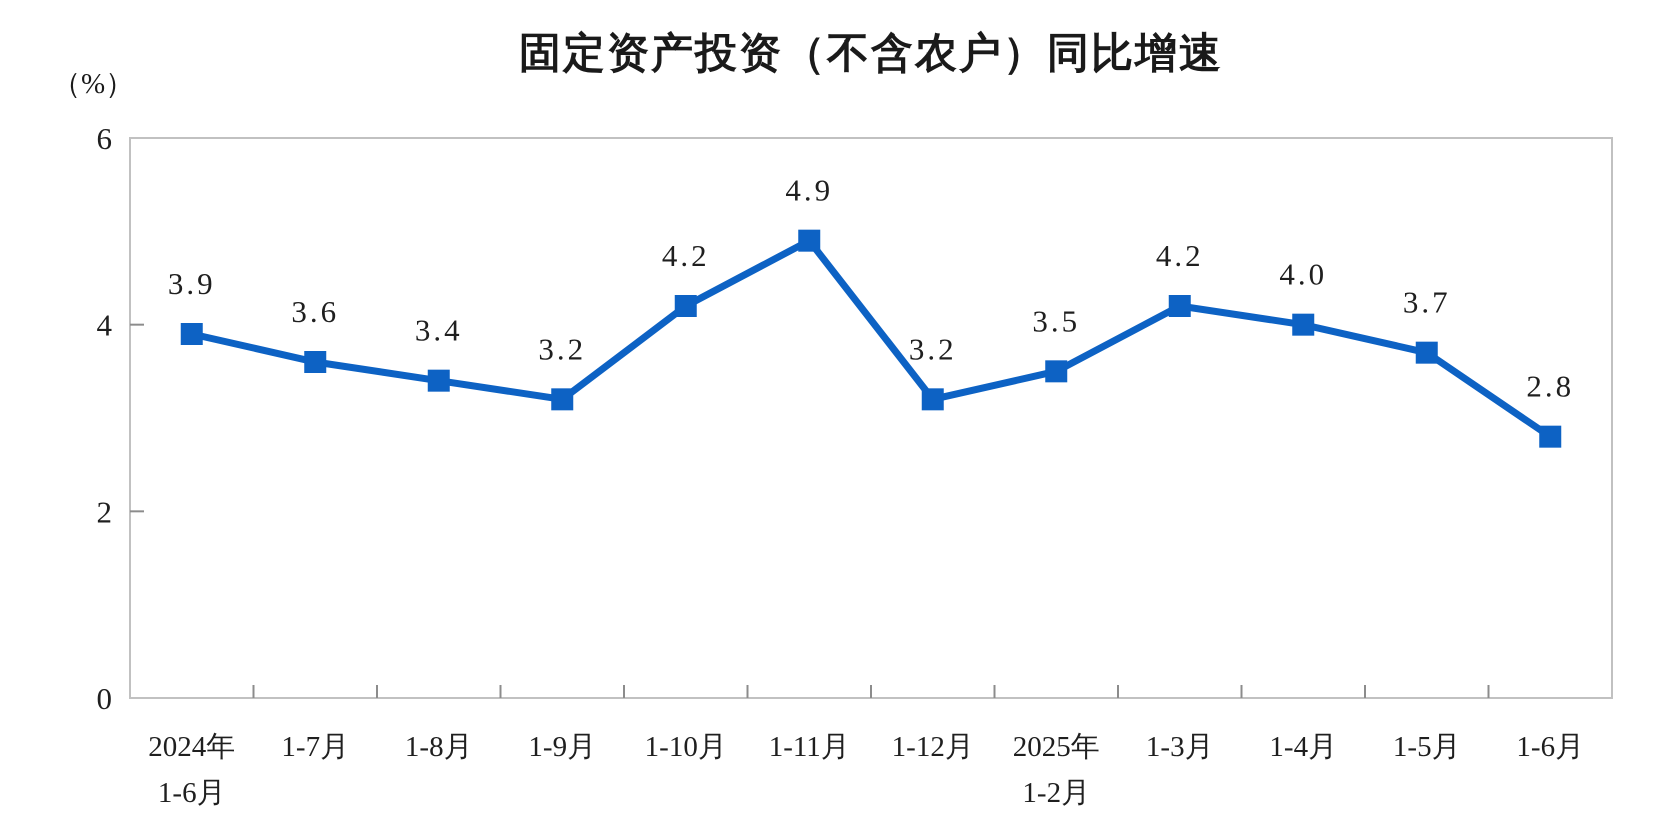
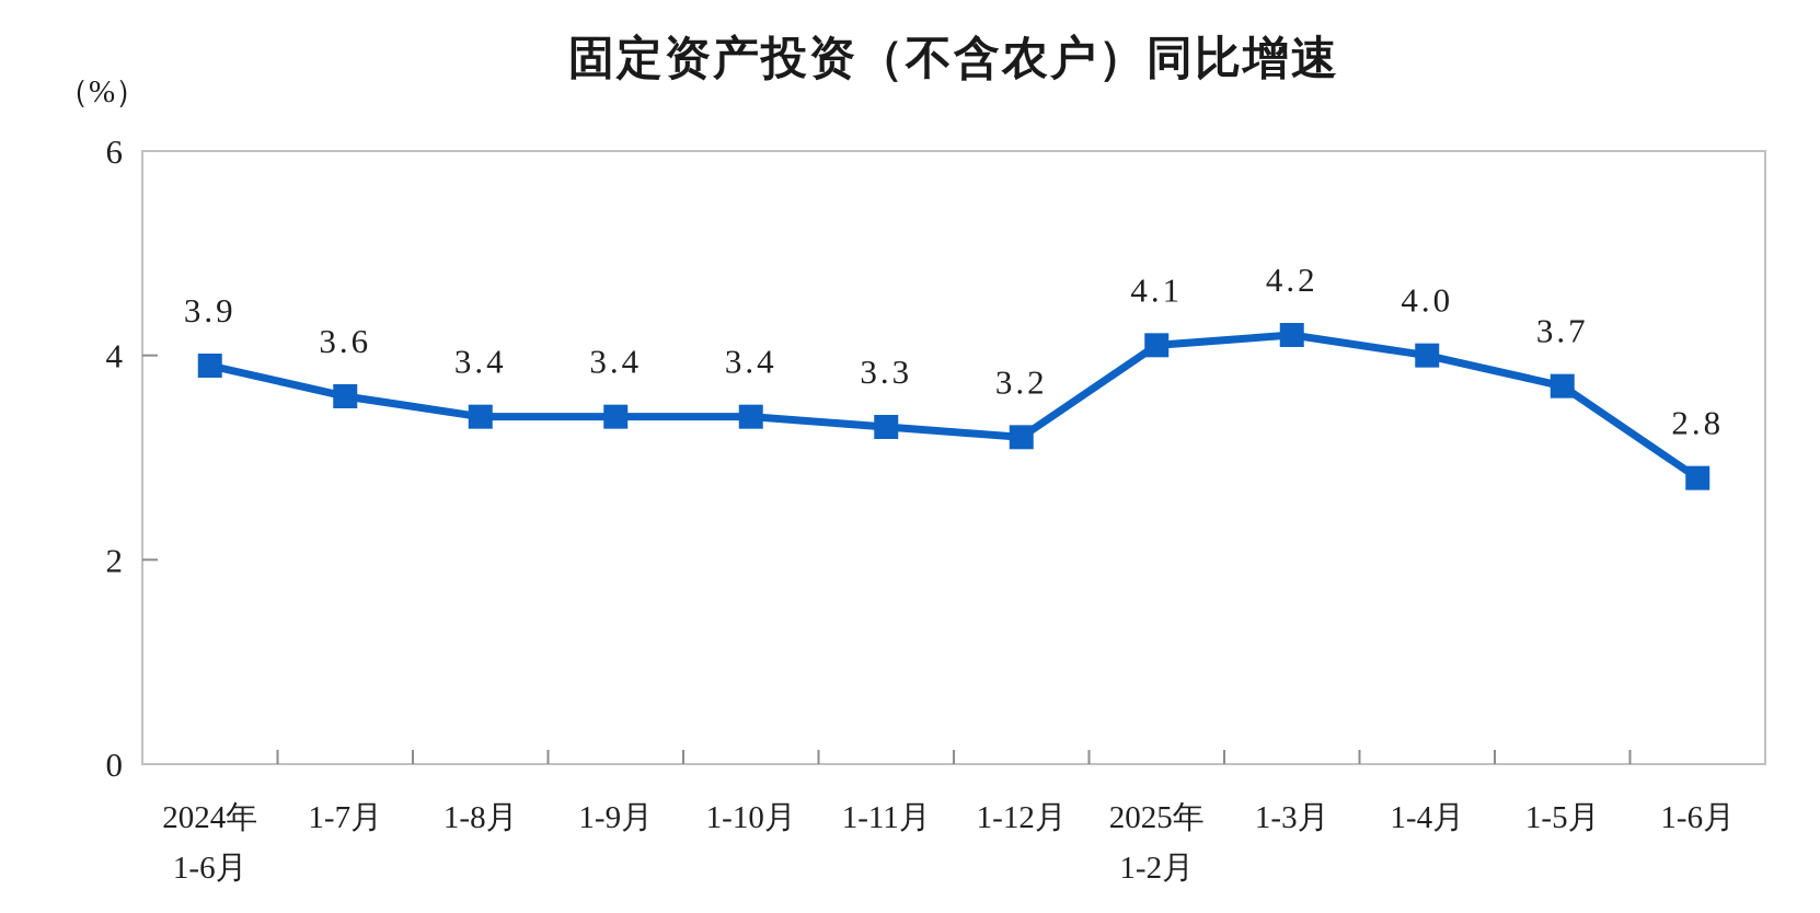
1-9月: 3.2 -> 3.4
1-10月: 4.2 -> 3.4
1-11月: 4.9 -> 3.3
2025年1-2月: 3.5 -> 4.1
